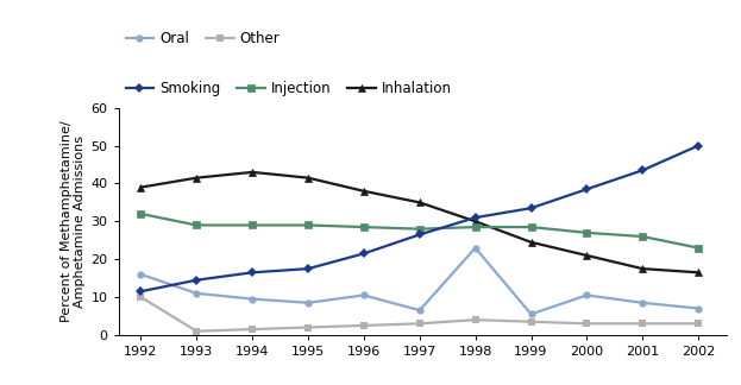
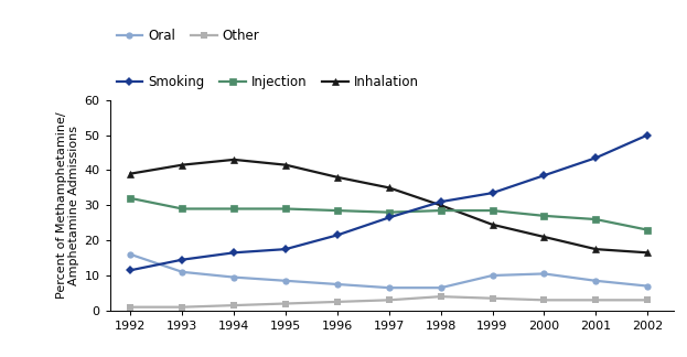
Other/1992: 10.0 -> 1.0
Oral/1996: 10.5 -> 7.5
Oral/1998: 23.0 -> 6.5
Oral/1999: 5.5 -> 10.0
